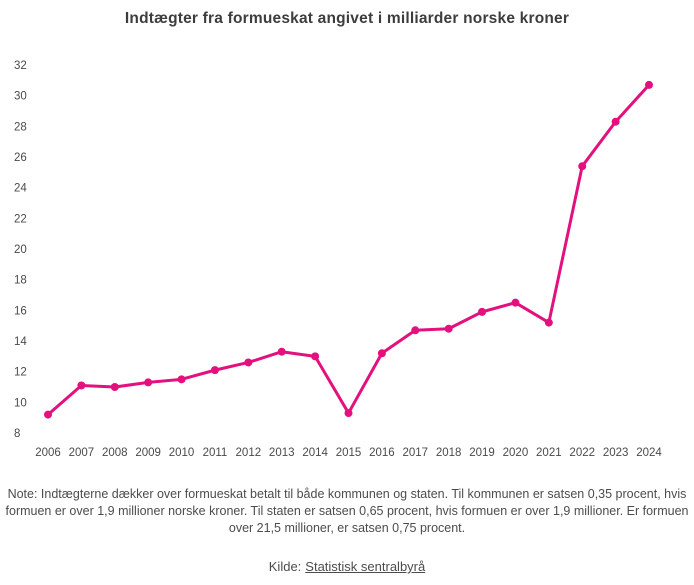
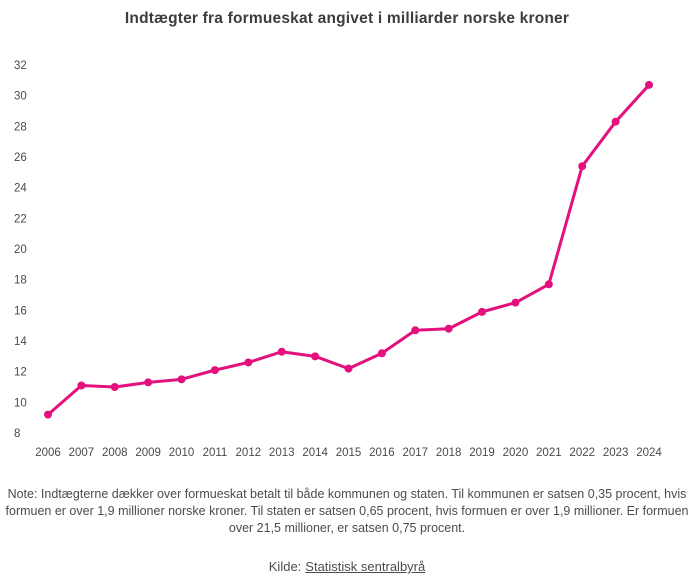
2015: 9.3 -> 12.2
2021: 15.2 -> 17.7
